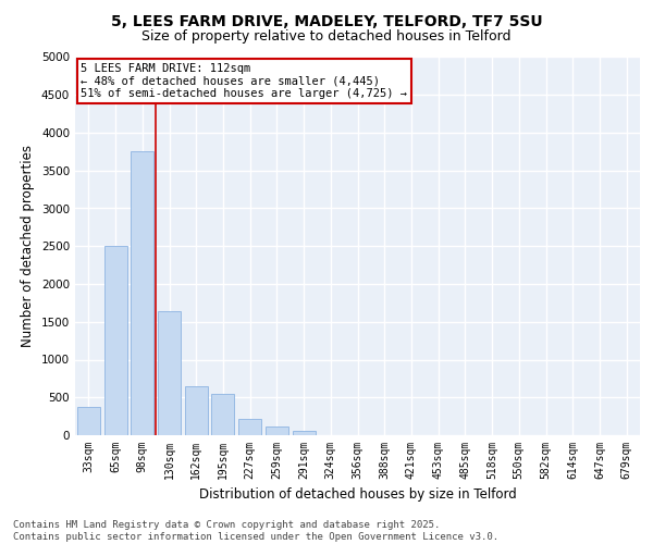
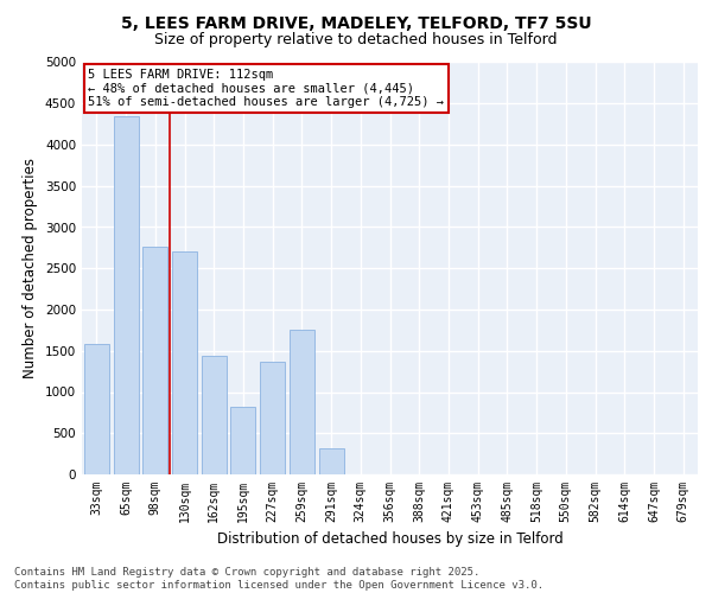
33sqm: 380 -> 1580
65sqm: 2500 -> 4340
98sqm: 3750 -> 2760
130sqm: 1640 -> 2700
162sqm: 650 -> 1440
195sqm: 550 -> 820
227sqm: 220 -> 1360
259sqm: 120 -> 1760
291sqm: 60 -> 320
